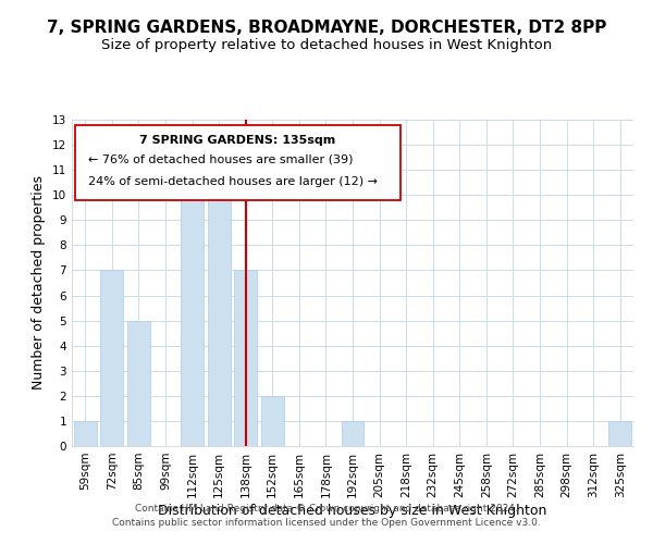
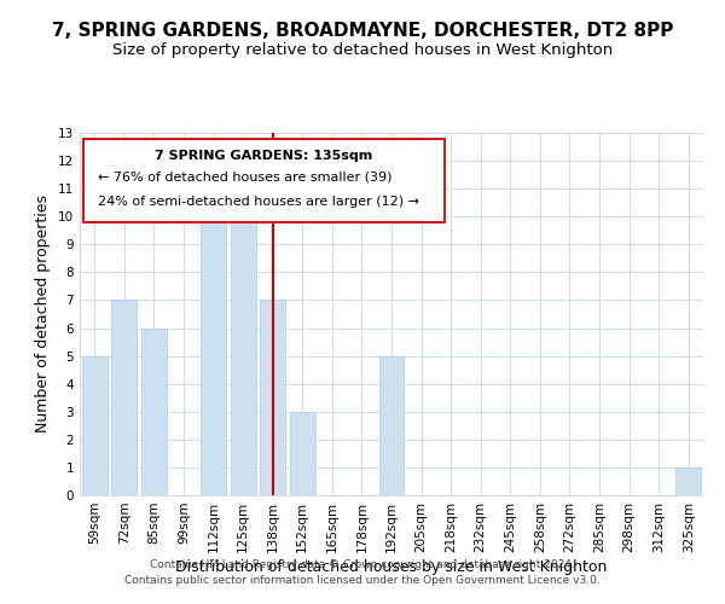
59sqm: 1 -> 5
85sqm: 5 -> 6
152sqm: 2 -> 3
192sqm: 1 -> 5
